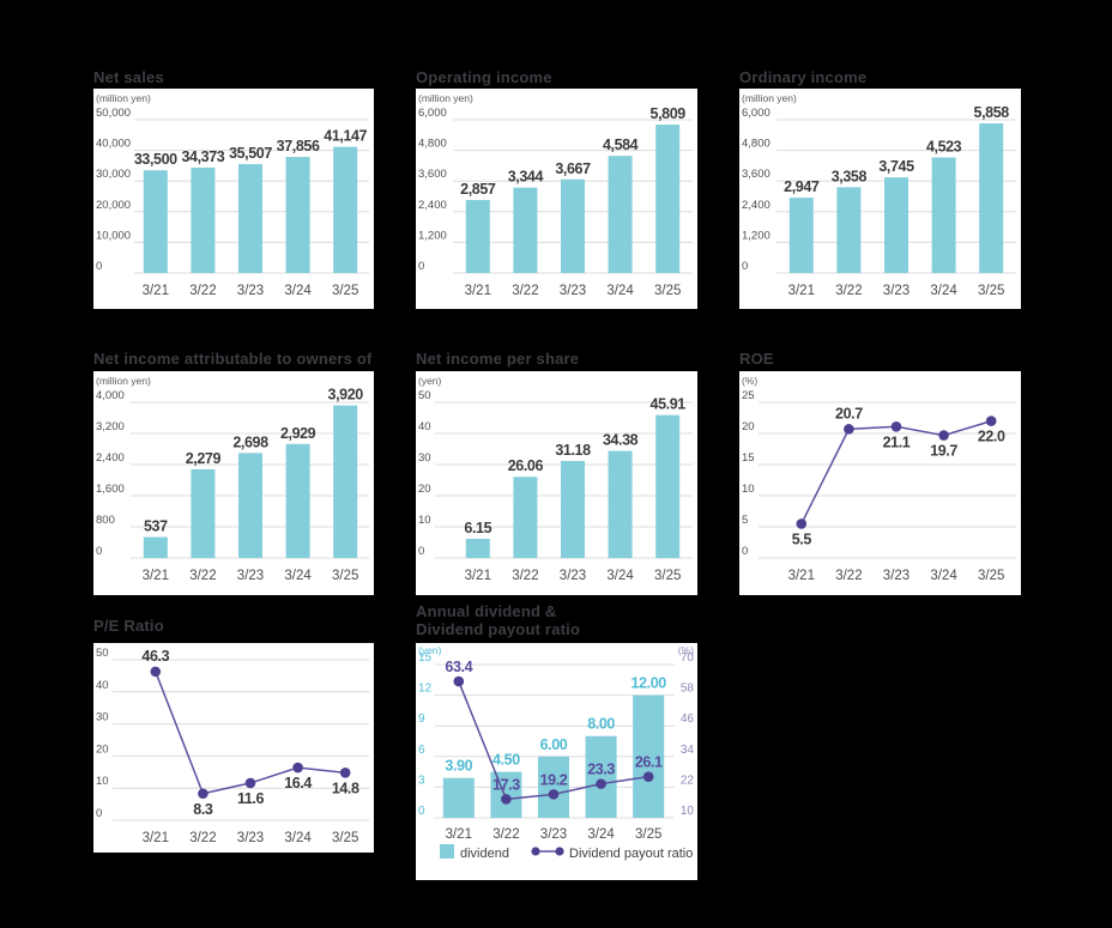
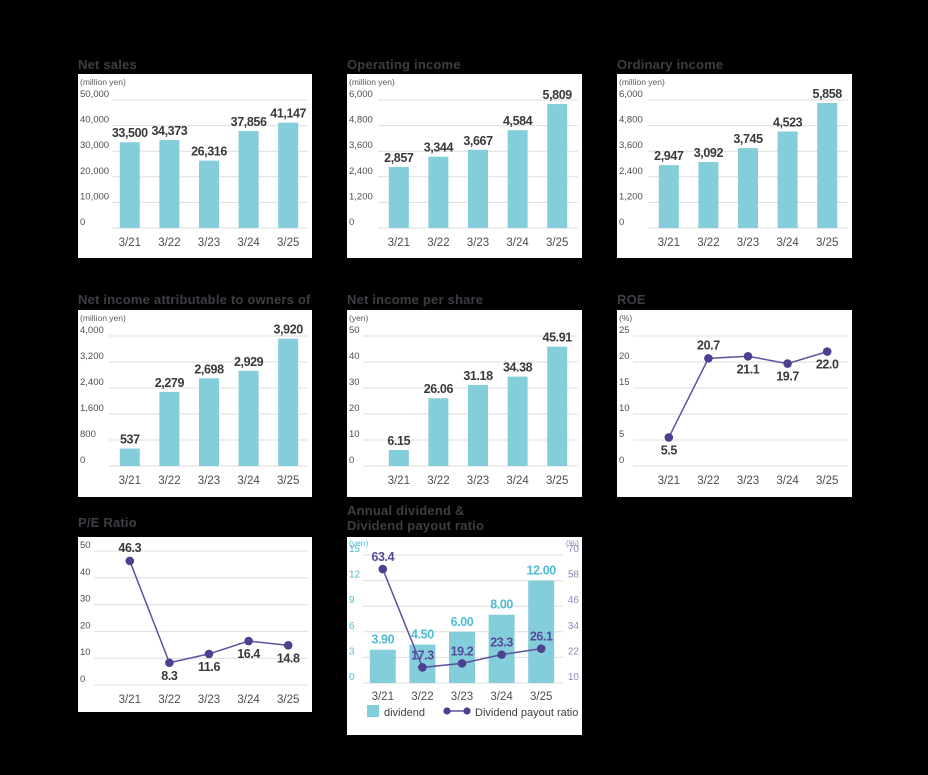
Net sales/3/23: 35,507 -> 26,316
Ordinary income/3/22: 3,358 -> 3,092
